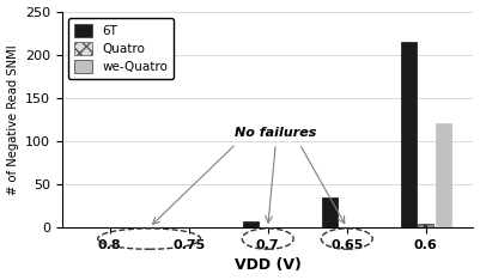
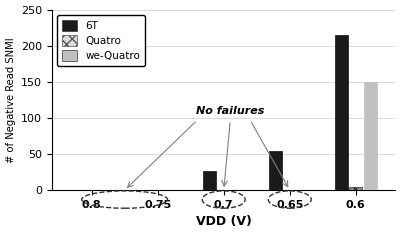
6T/0.7: 7 -> 26
6T/0.65: 35 -> 54
we-Quatro/0.6: 120 -> 150
